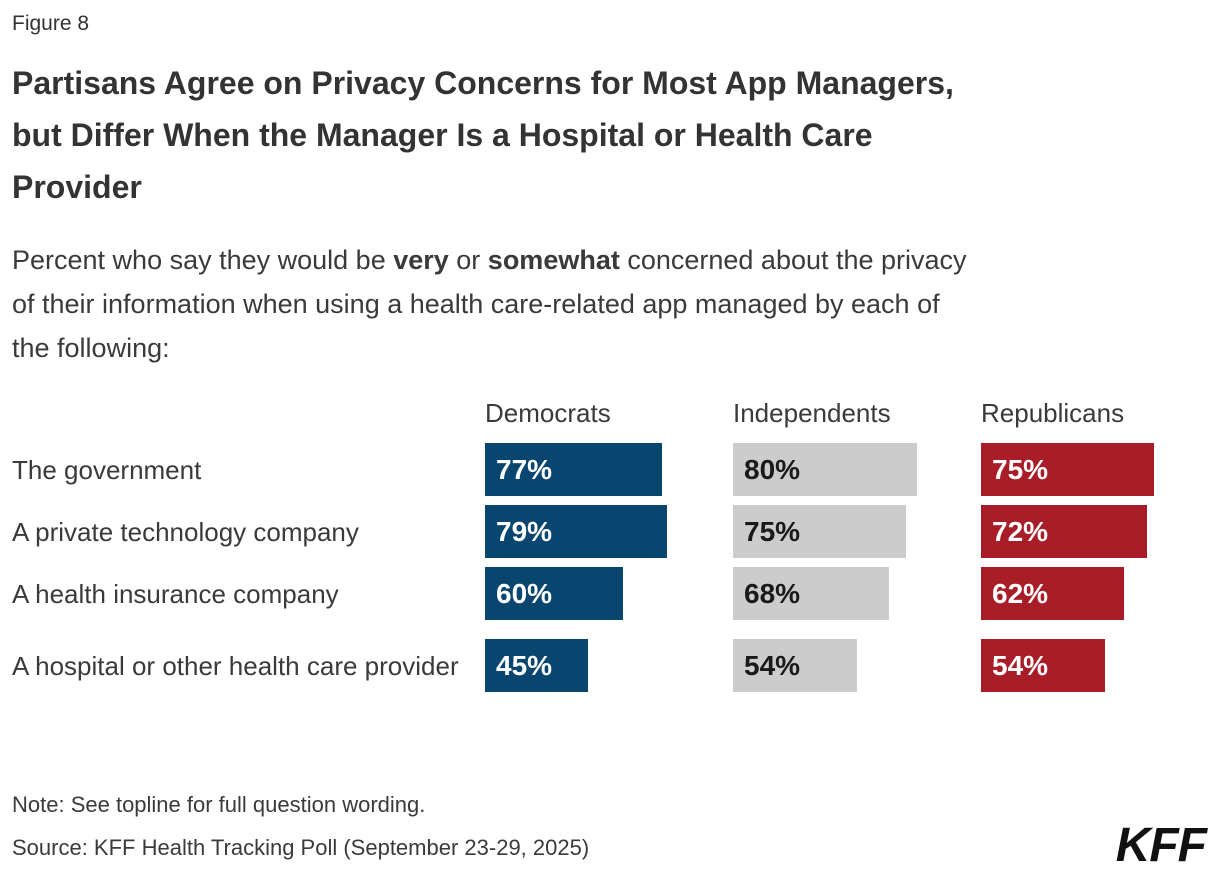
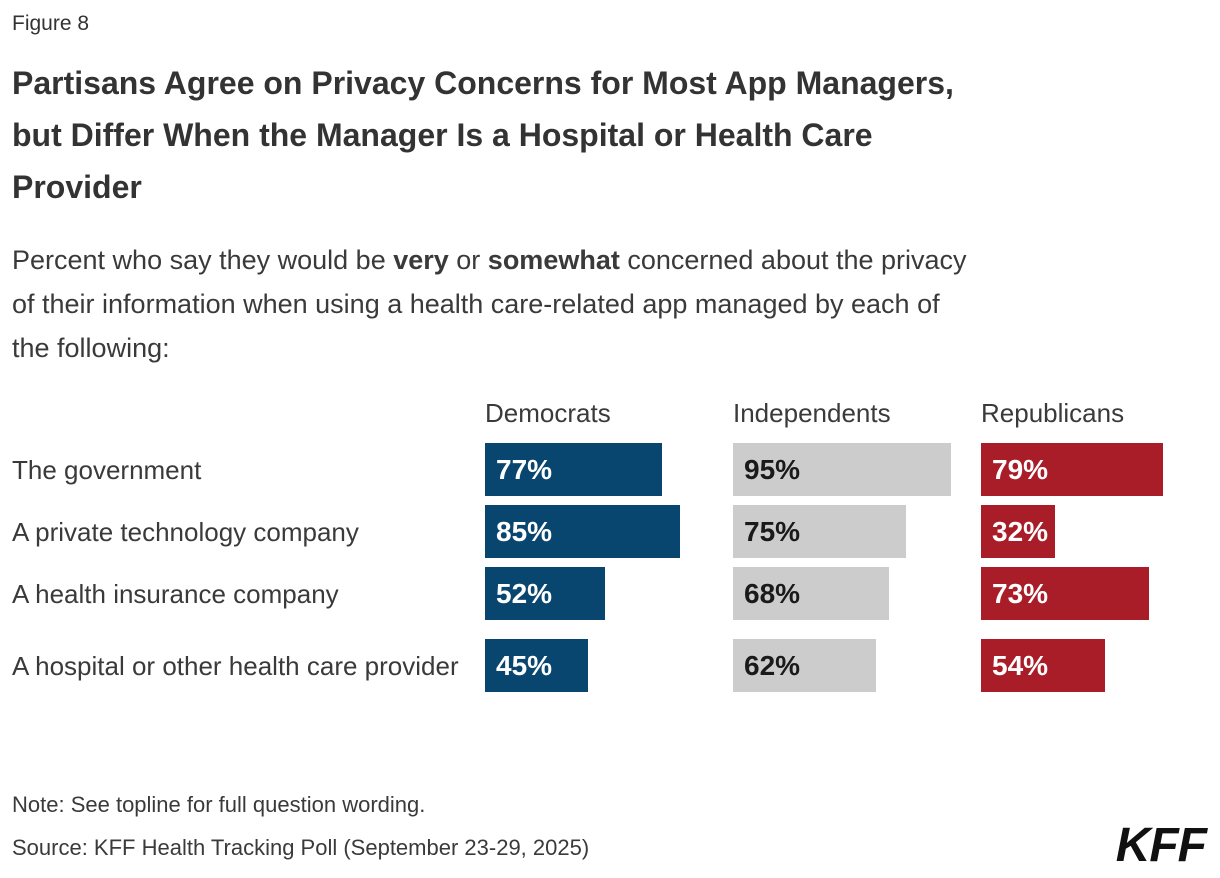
Independents/The government: 80% -> 95%
Republicans/The government: 75% -> 79%
Democrats/A private technology company: 79% -> 85%
Republicans/A private technology company: 72% -> 32%
Democrats/A health insurance company: 60% -> 52%
Republicans/A health insurance company: 62% -> 73%
Independents/A hospital or other health care provider: 54% -> 62%
